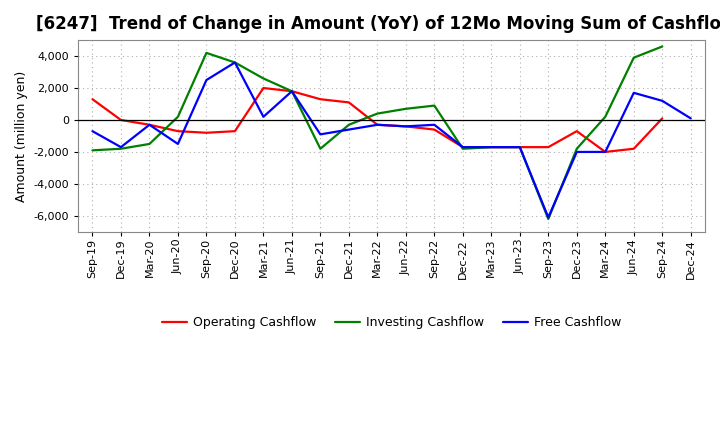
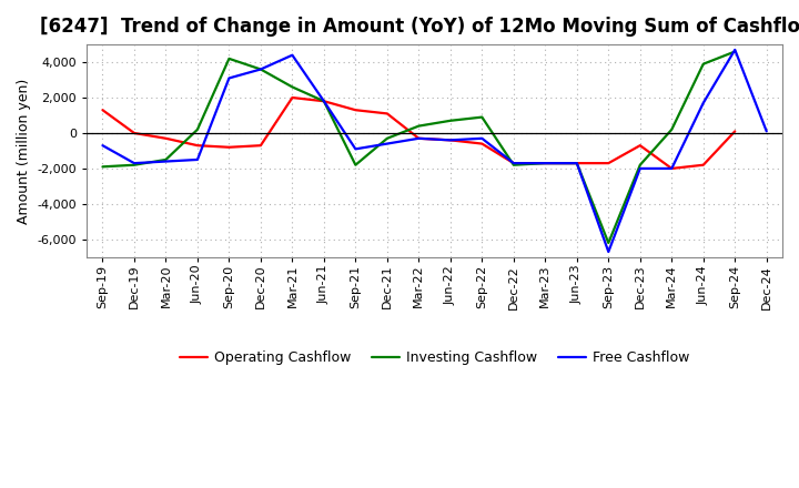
Free Cashflow/Mar-20: -300 -> -1,600
Free Cashflow/Sep-20: 2,500 -> 3,100
Free Cashflow/Mar-21: 200 -> 4,400
Free Cashflow/Sep-23: -6,100 -> -6,700
Free Cashflow/Sep-24: 1,200 -> 4,700
